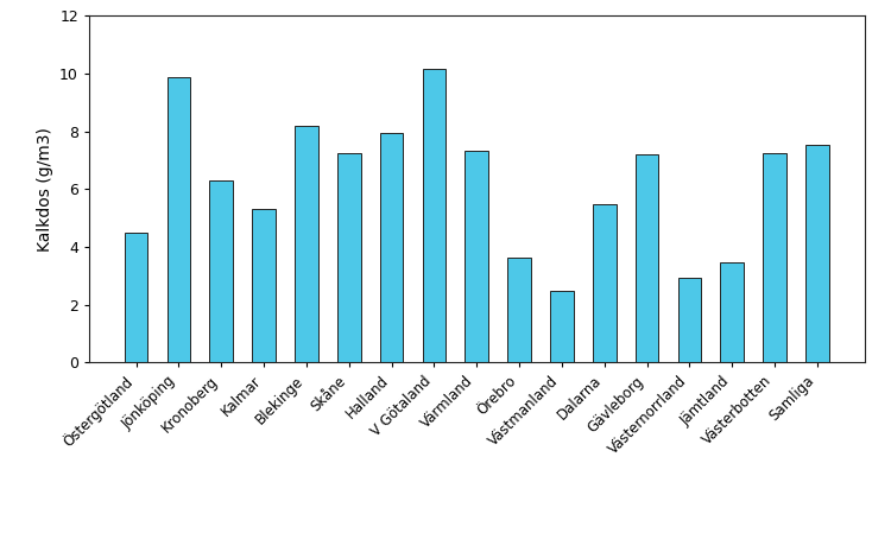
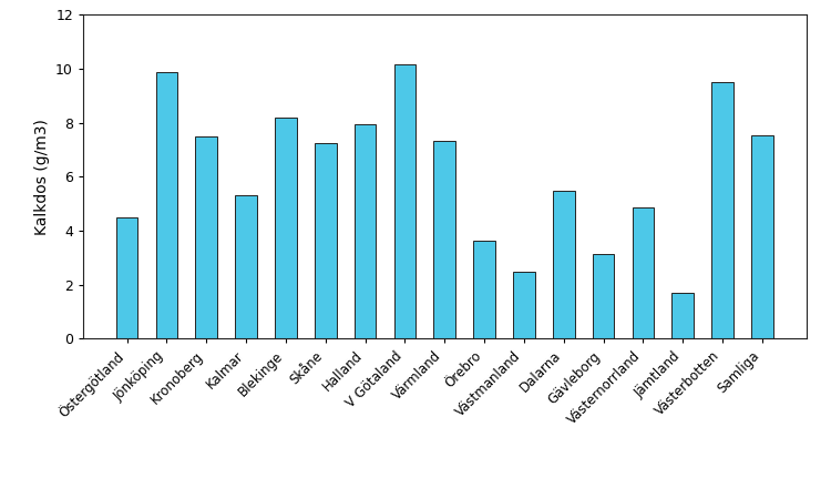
Kronoberg: 6.30 -> 7.50
Gävleborg: 7.20 -> 3.15
Västernorrland: 2.95 -> 4.85
Jämtland: 3.45 -> 1.70
Västerbotten: 7.25 -> 9.50
